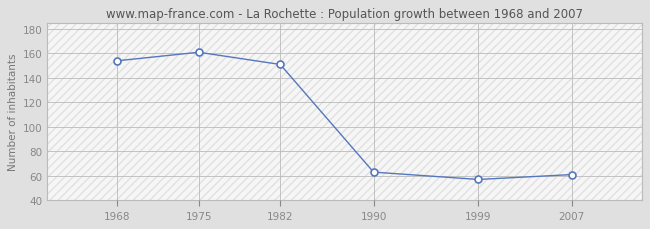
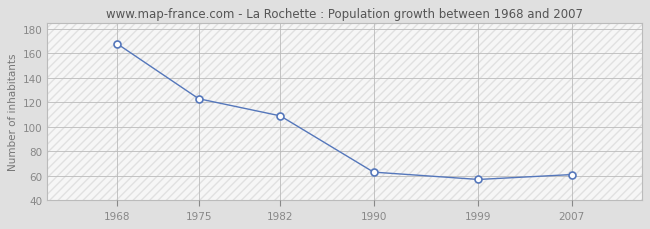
1968: 154 -> 168
1975: 161 -> 123
1982: 151 -> 109
